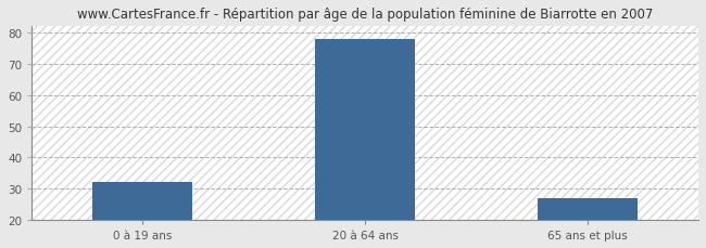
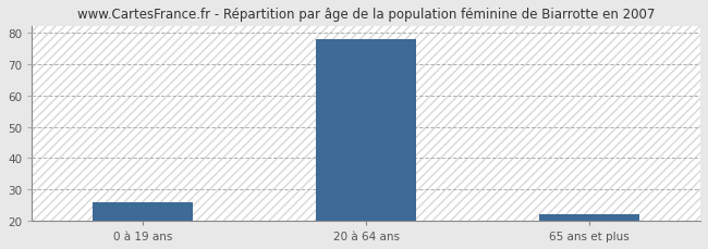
0 à 19 ans: 32 -> 26
65 ans et plus: 27 -> 22
